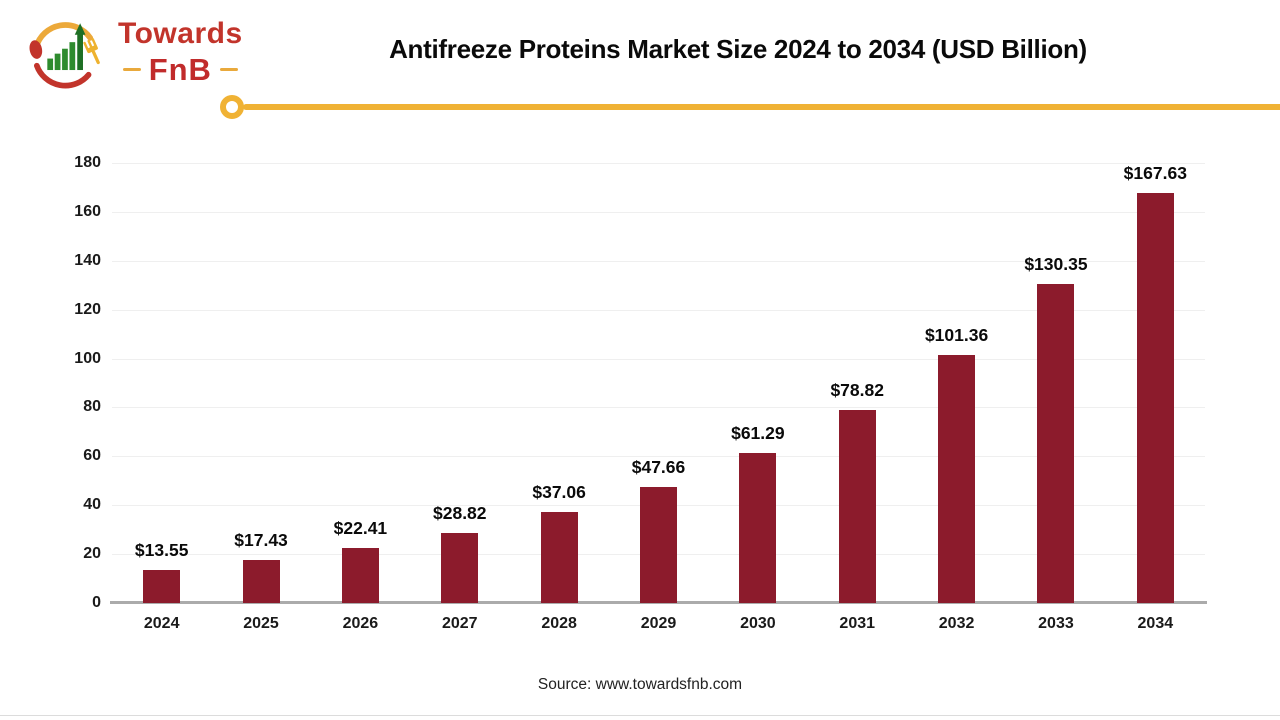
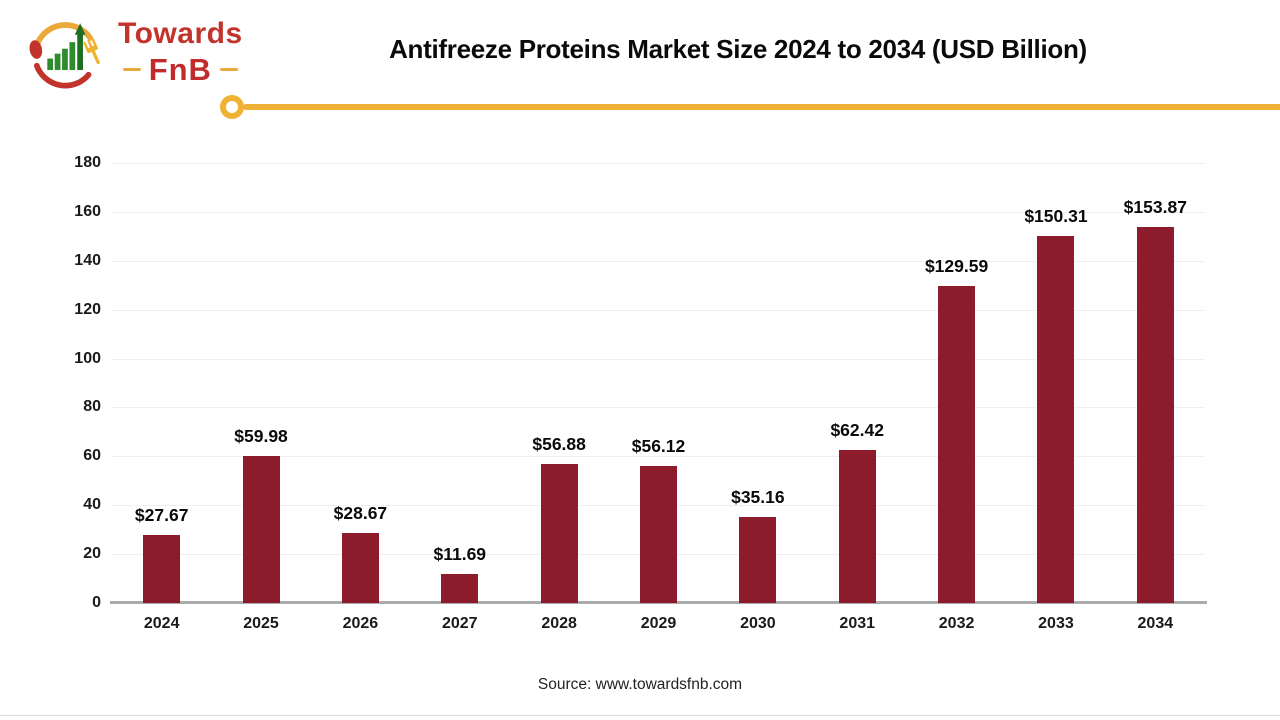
2024: $13.55 -> $27.67
2025: $17.43 -> $59.98
2026: $22.41 -> $28.67
2027: $28.82 -> $11.69
2028: $37.06 -> $56.88
2029: $47.66 -> $56.12
2030: $61.29 -> $35.16
2031: $78.82 -> $62.42
2032: $101.36 -> $129.59
2033: $130.35 -> $150.31
2034: $167.63 -> $153.87
